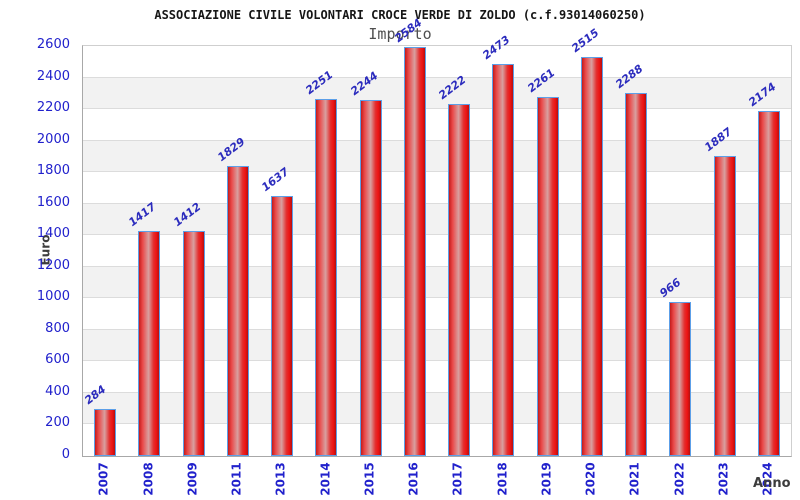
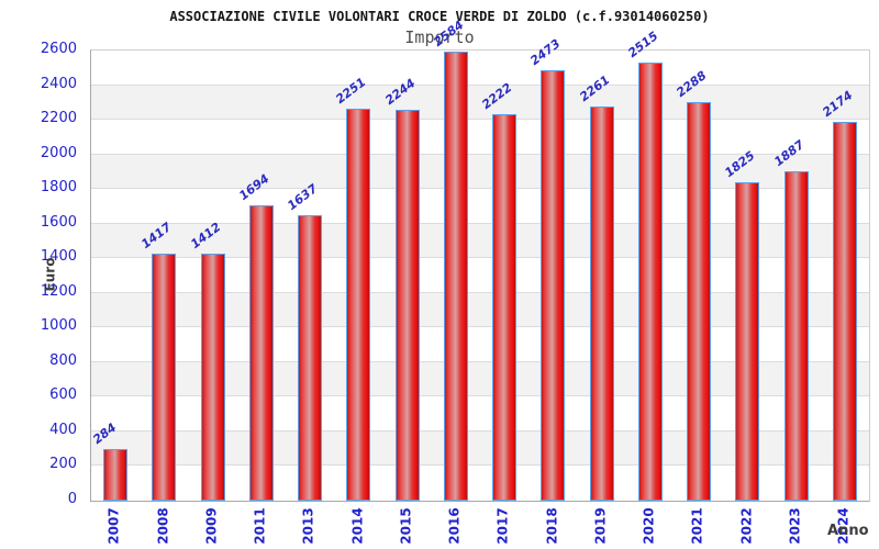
2011: 1829 -> 1694
2022: 966 -> 1825
